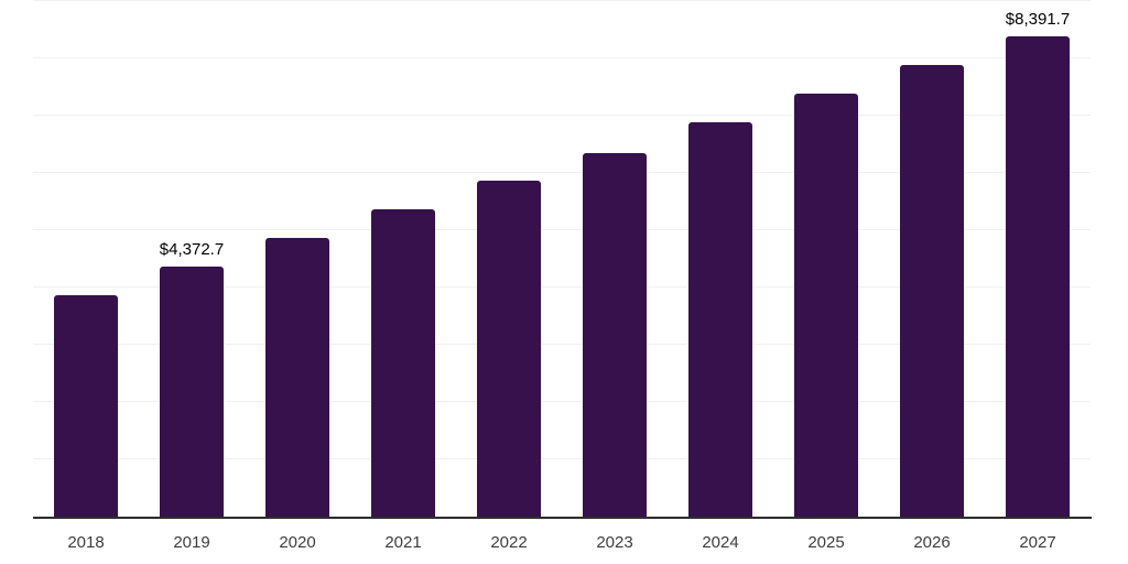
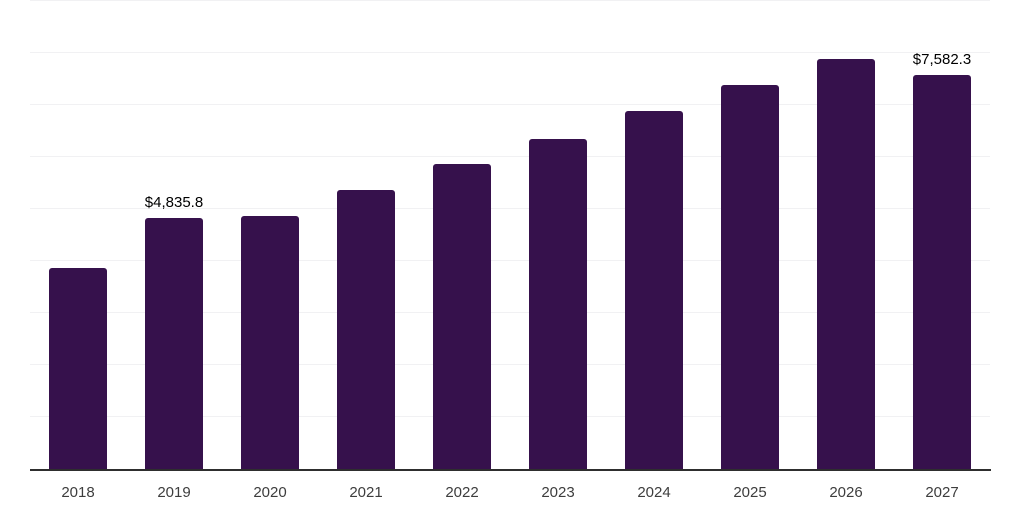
2019: $4,372.7 -> $4,835.8
2027: $8,391.7 -> $7,582.3
